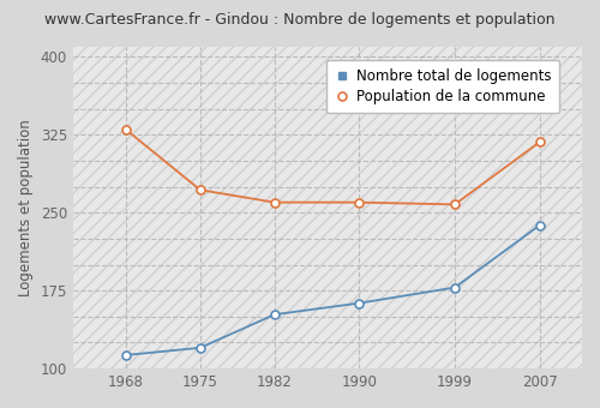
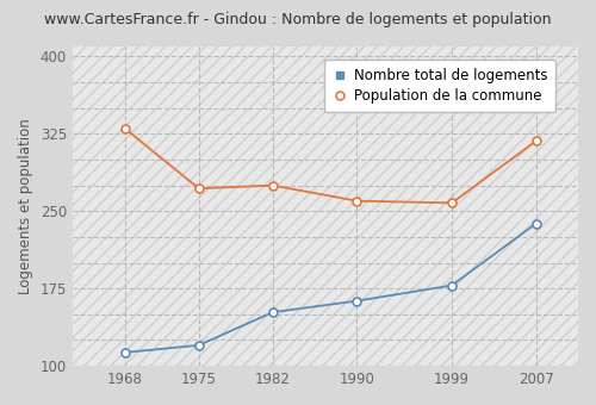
Population de la commune/1982: 260 -> 275
